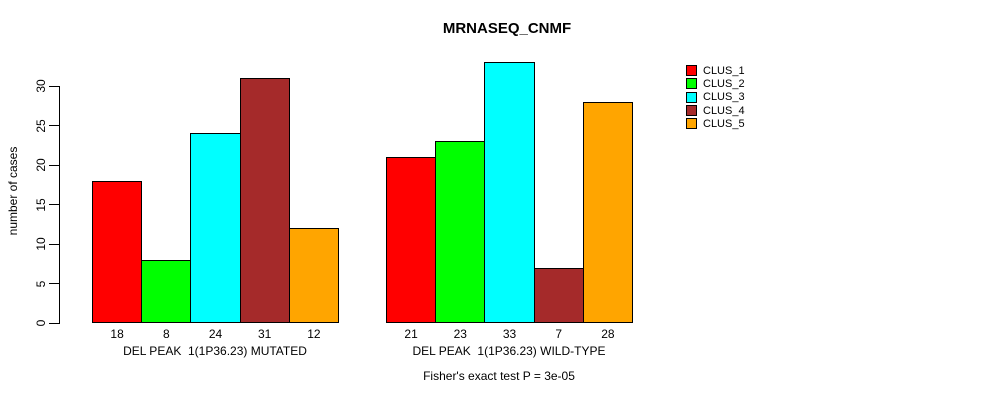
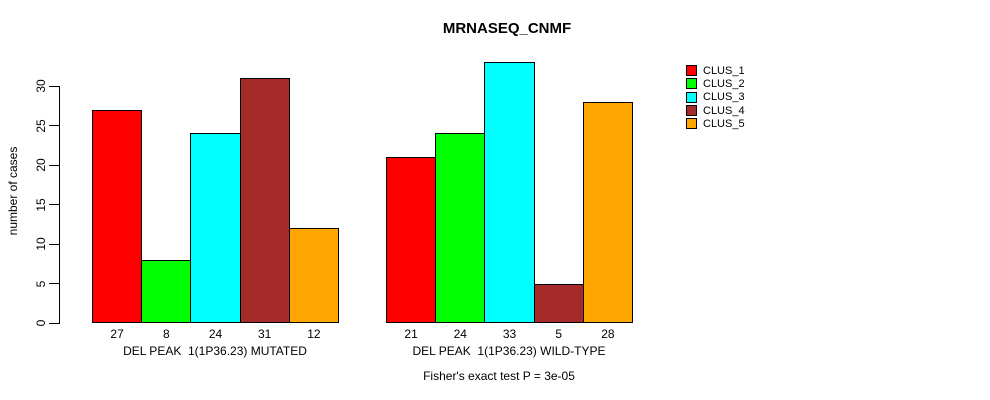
CLUS_1/DEL PEAK 1(1P36.23) MUTATED: 18 -> 27
CLUS_2/DEL PEAK 1(1P36.23) WILD-TYPE: 23 -> 24
CLUS_4/DEL PEAK 1(1P36.23) WILD-TYPE: 7 -> 5
